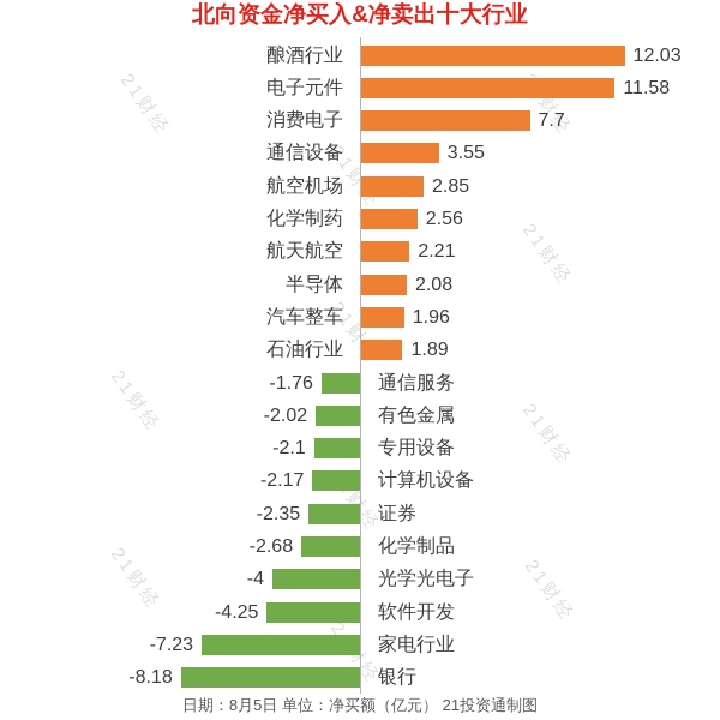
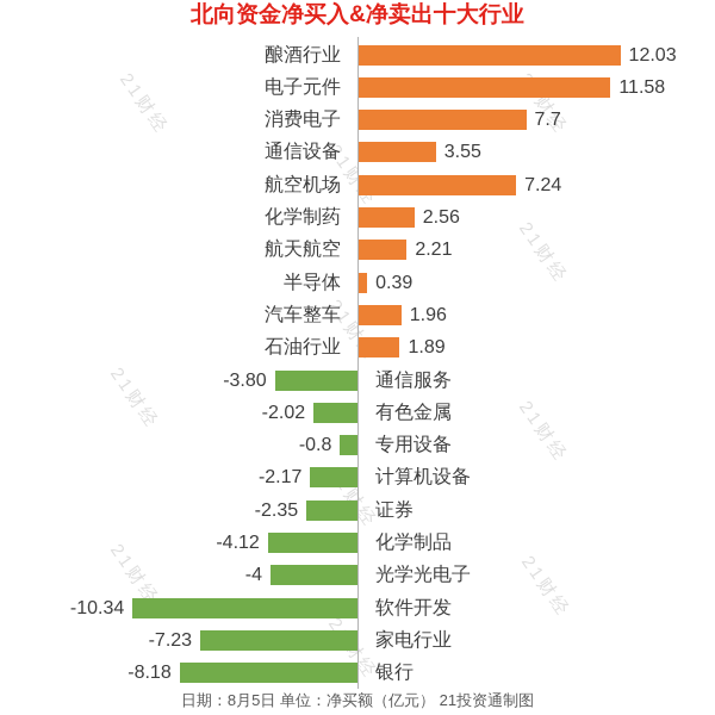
航空机场: 2.85 -> 7.24
半导体: 2.08 -> 0.39
通信服务: -1.76 -> -3.80
专用设备: -2.1 -> -0.8
化学制品: -2.68 -> -4.12
软件开发: -4.25 -> -10.34
